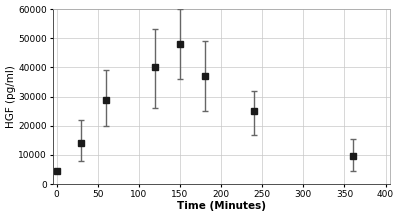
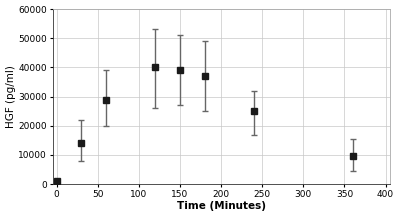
0: 4500 -> 1000
150: 48000 -> 39000
